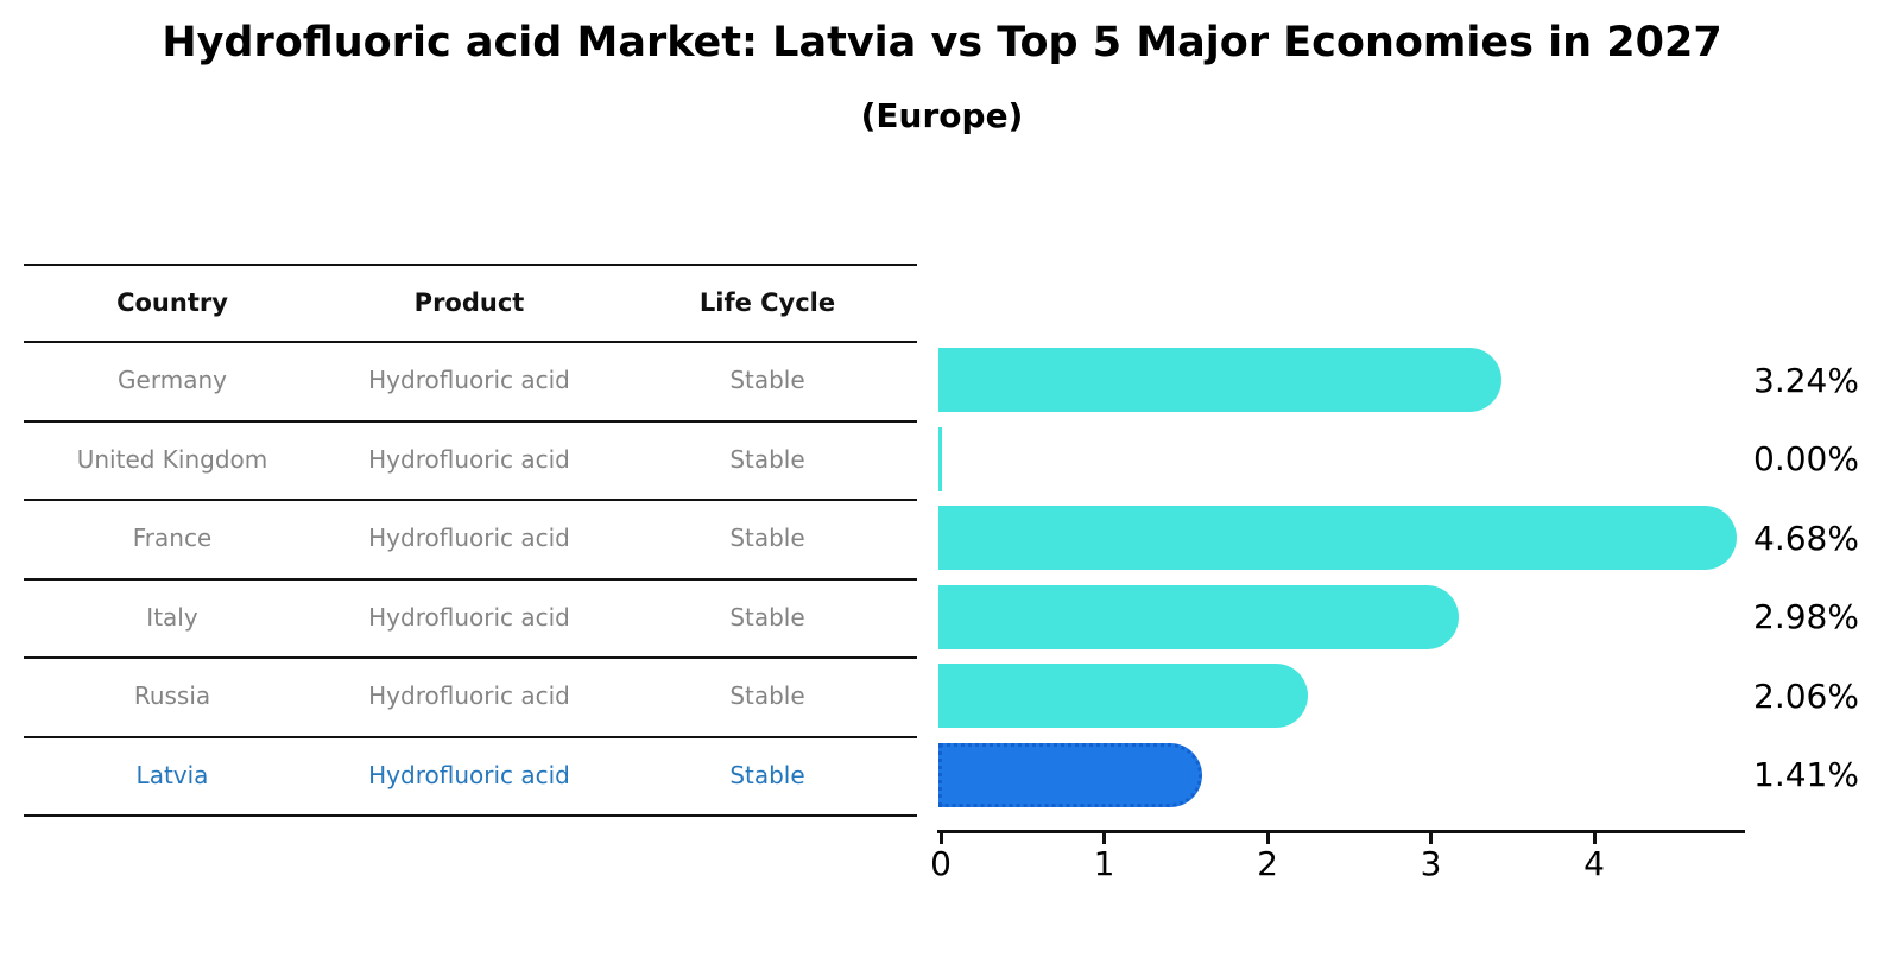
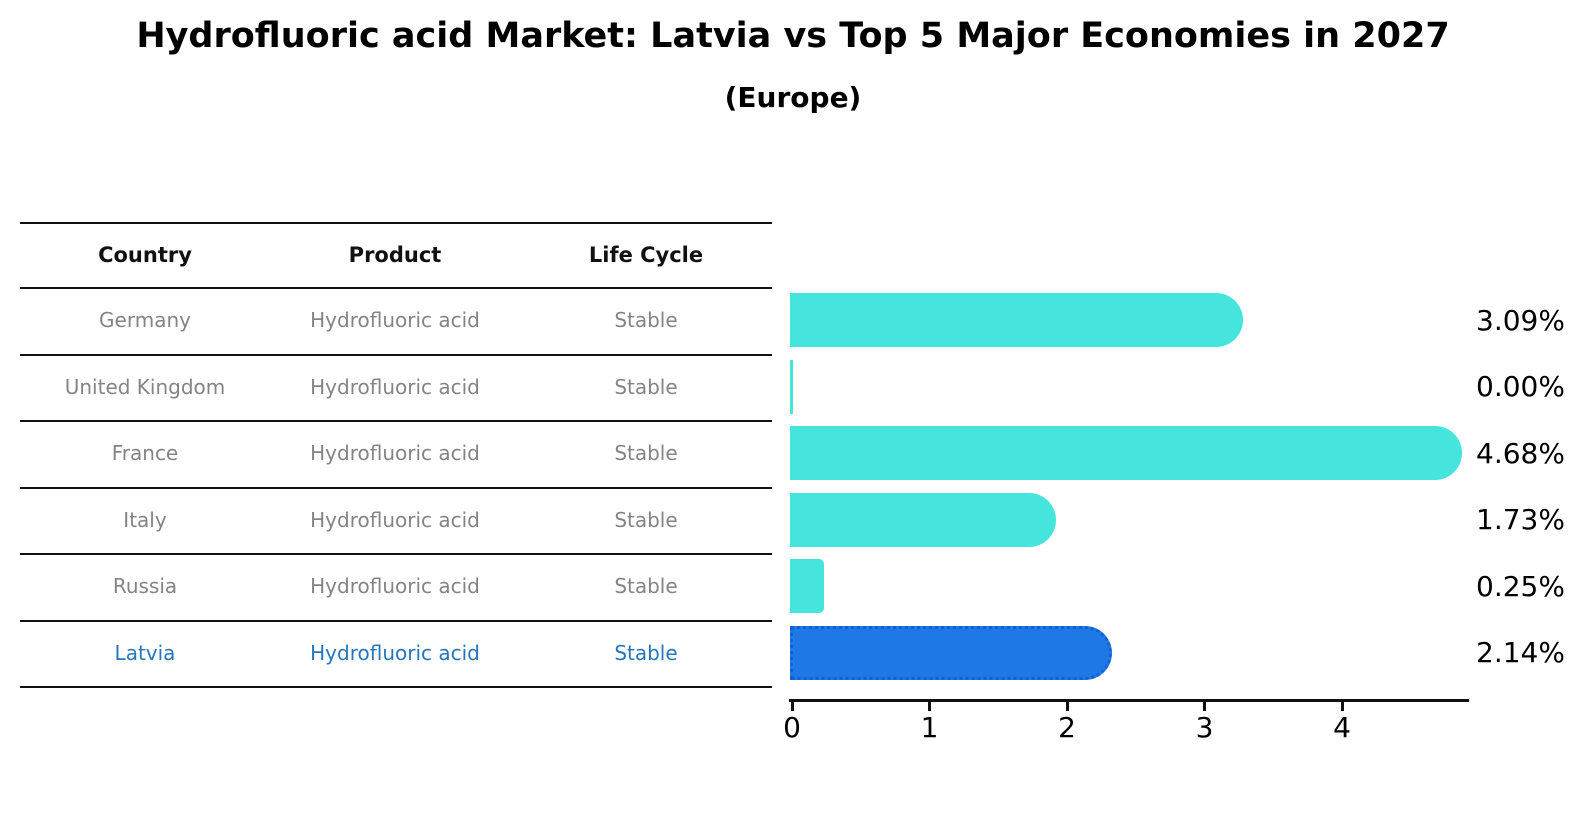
Germany: 3.24% -> 3.09%
Italy: 2.98% -> 1.73%
Russia: 2.06% -> 0.25%
Latvia: 1.41% -> 2.14%
